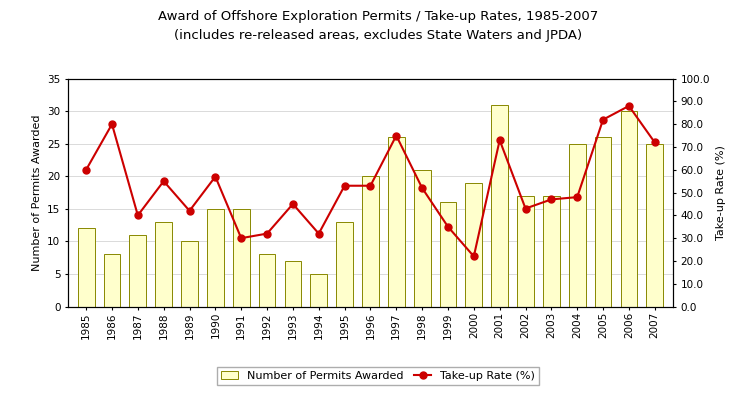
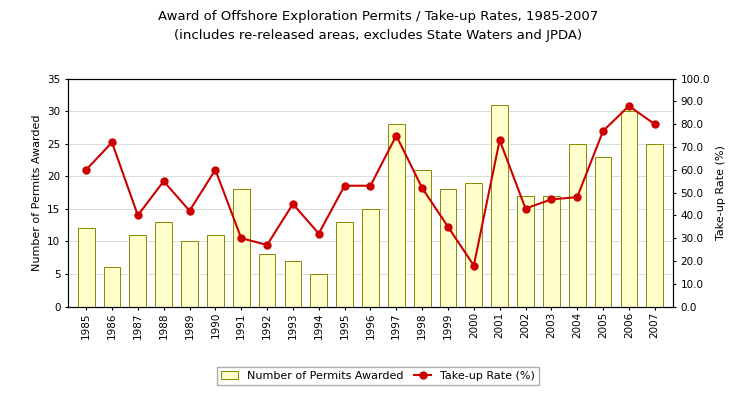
Number of Permits Awarded/1986: 8 -> 6
Take-up Rate (%)/1986: 80 -> 72
Number of Permits Awarded/1990: 15 -> 11
Take-up Rate (%)/1990: 57 -> 60
Number of Permits Awarded/1991: 15 -> 18
Take-up Rate (%)/1992: 32 -> 27
Number of Permits Awarded/1996: 20 -> 15
Number of Permits Awarded/1997: 26 -> 28
Number of Permits Awarded/1999: 16 -> 18
Take-up Rate (%)/2000: 22 -> 18
Number of Permits Awarded/2005: 26 -> 23
Take-up Rate (%)/2005: 82 -> 77
Take-up Rate (%)/2007: 72 -> 80
